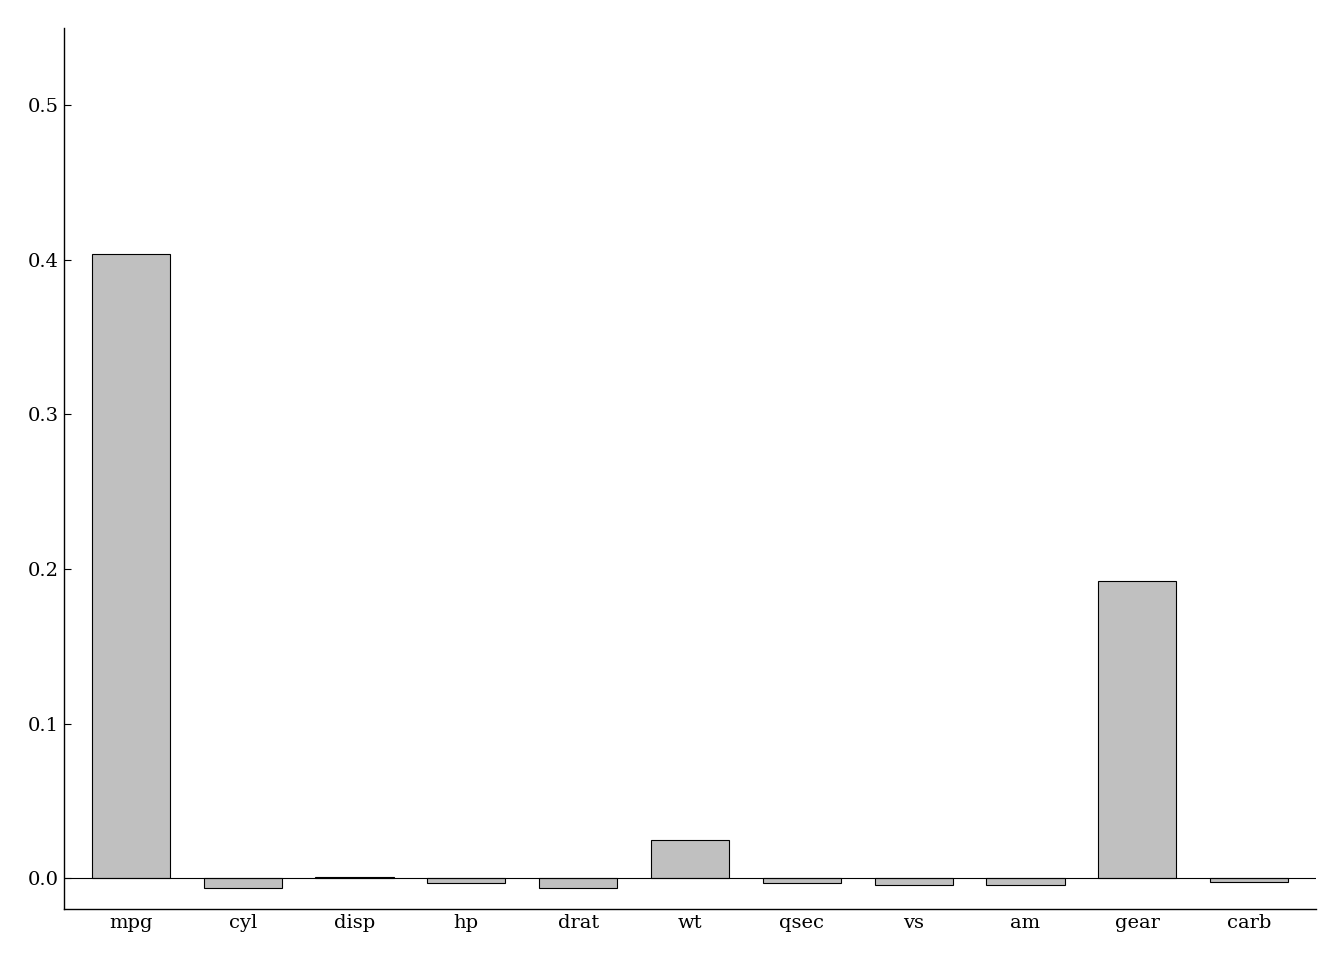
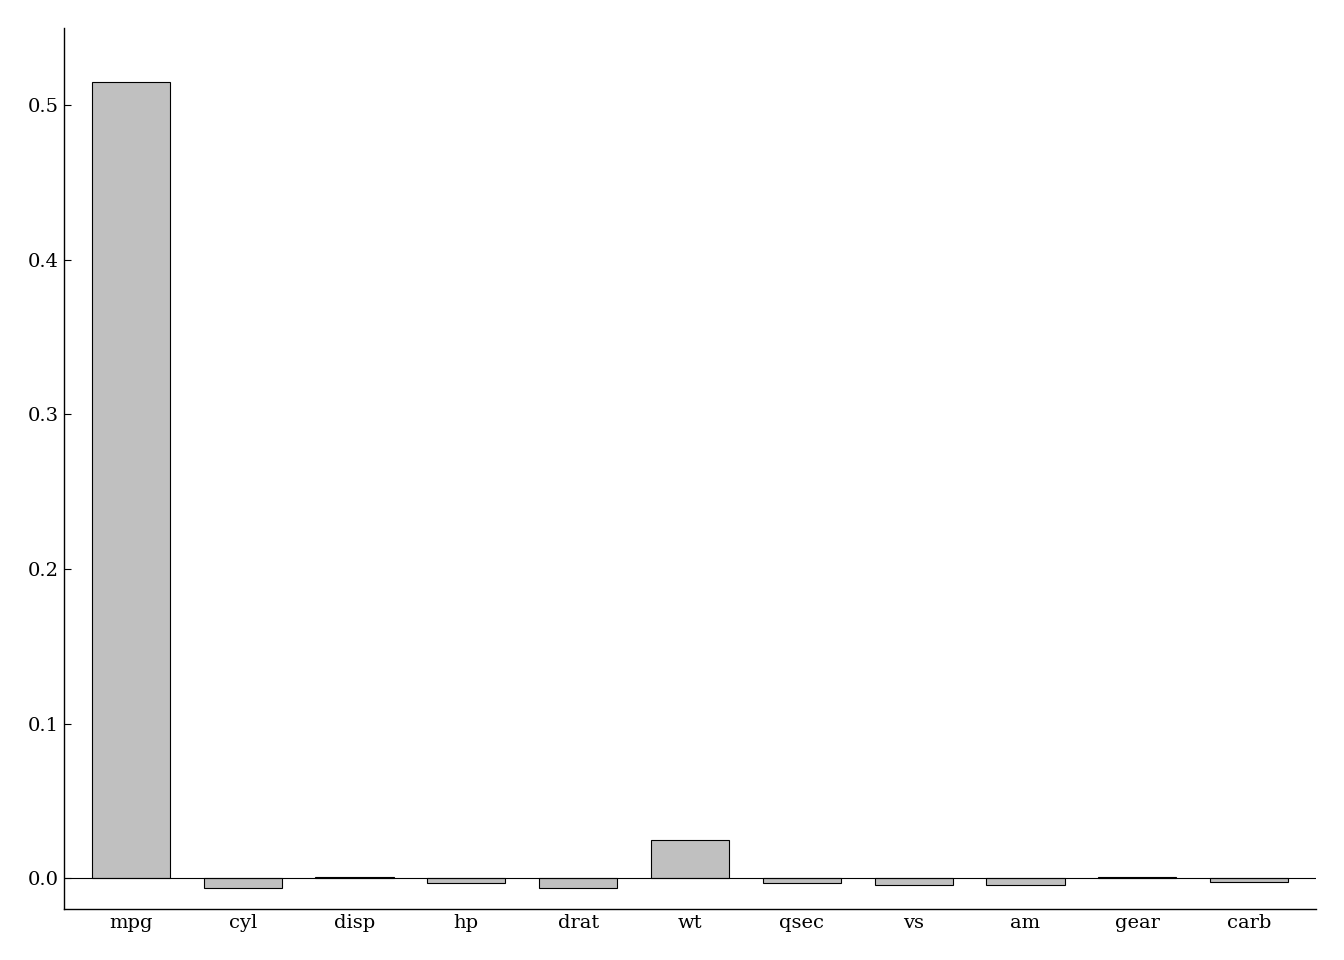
mpg: 0.404 -> 0.515
gear: 0.192 -> 0.001
